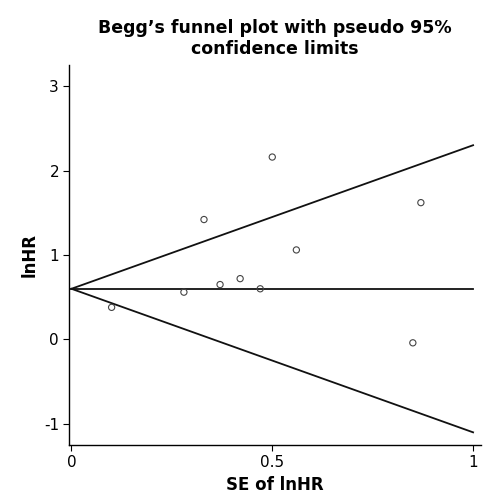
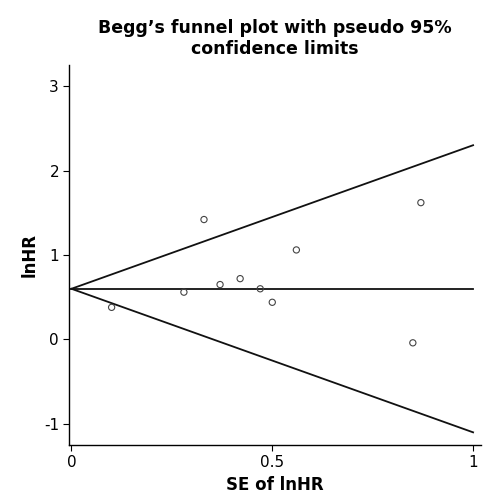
0.5: 2.16 -> 0.44
